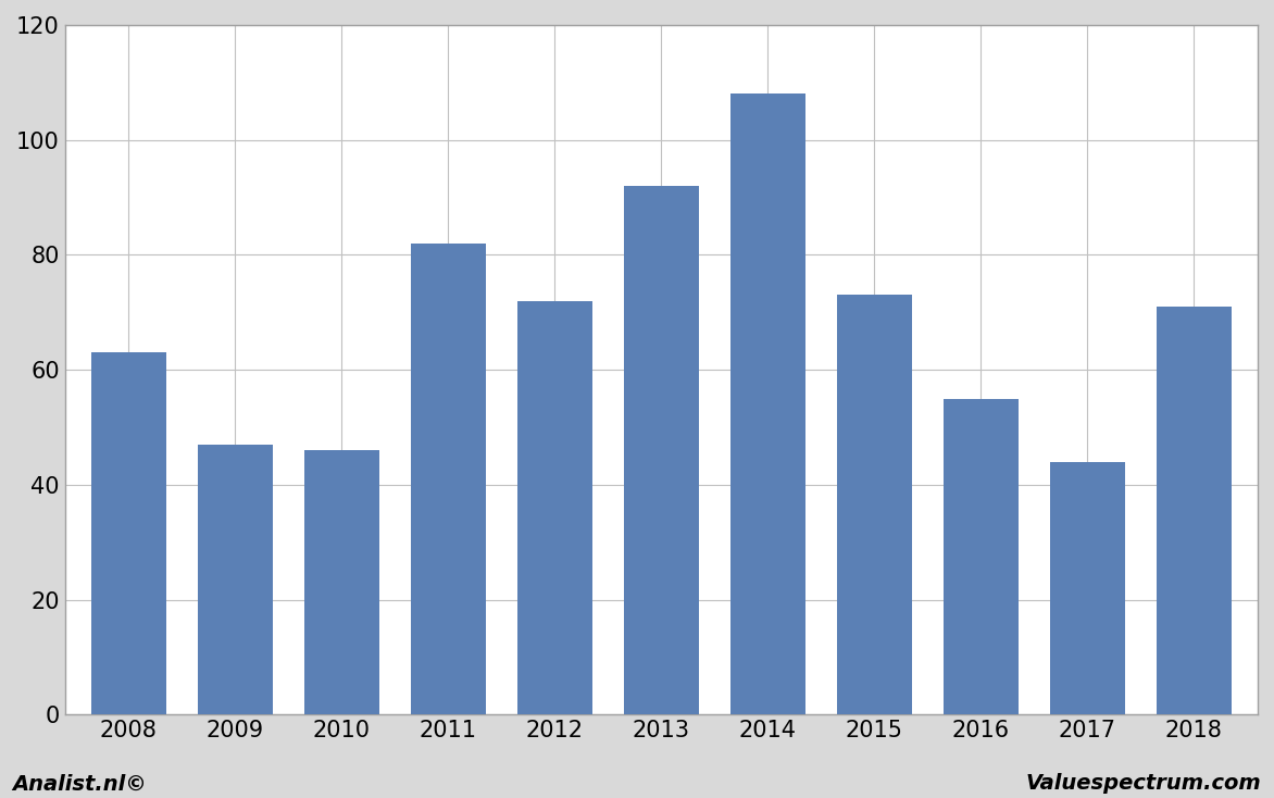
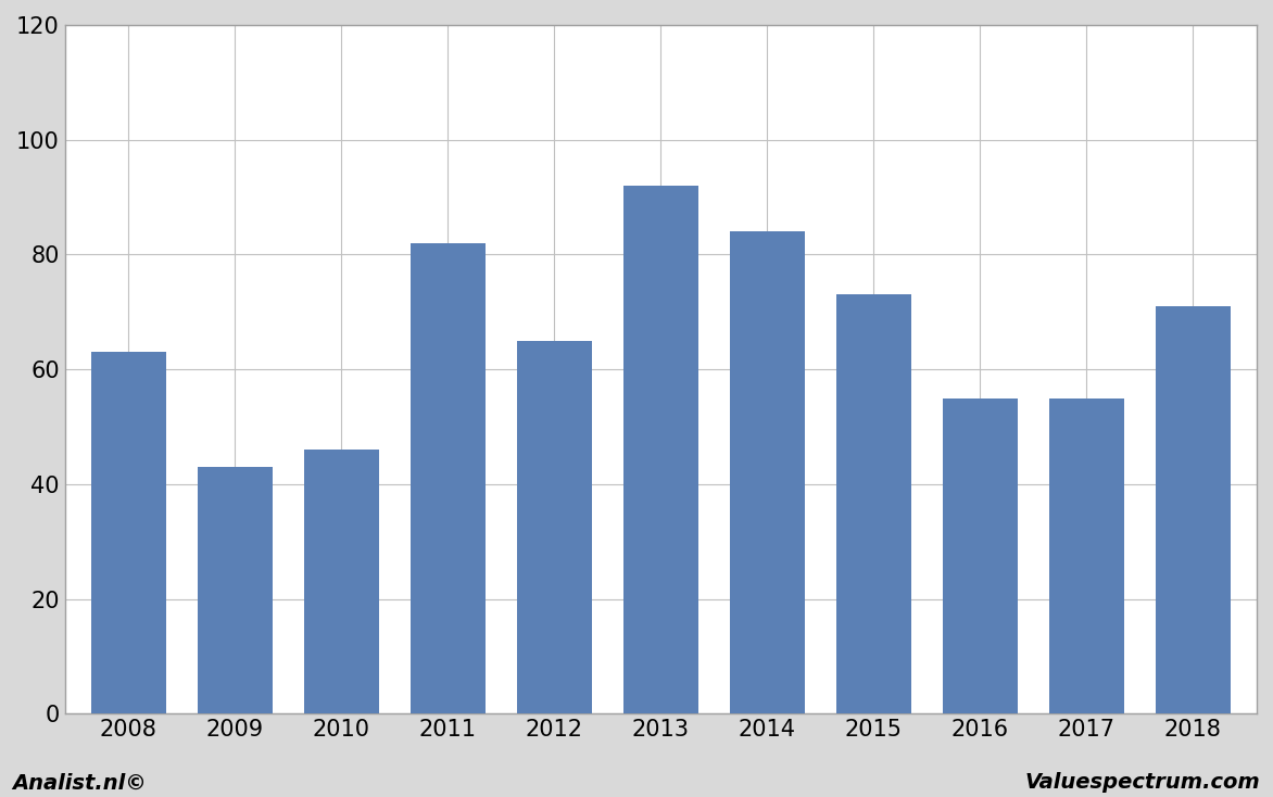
2009: 47 -> 43
2012: 72 -> 65
2014: 108 -> 84
2017: 44 -> 55
